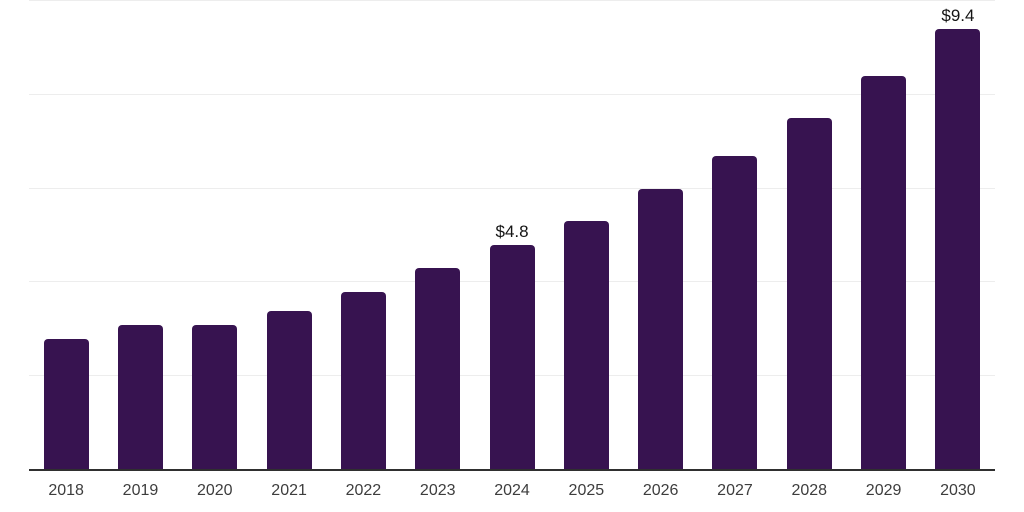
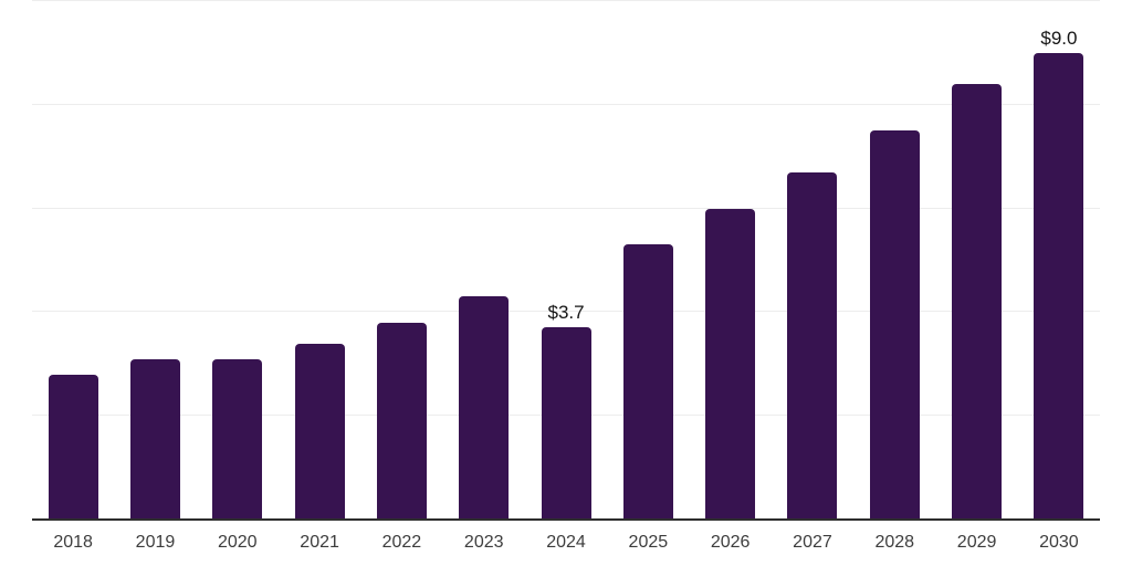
2024: $4.8 -> $3.7
2030: $9.4 -> $9.0
